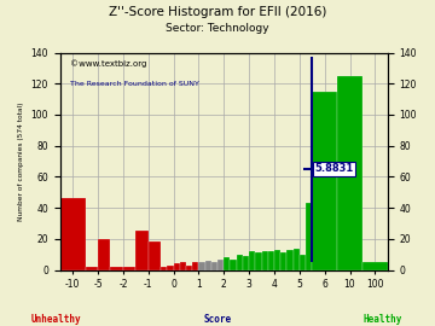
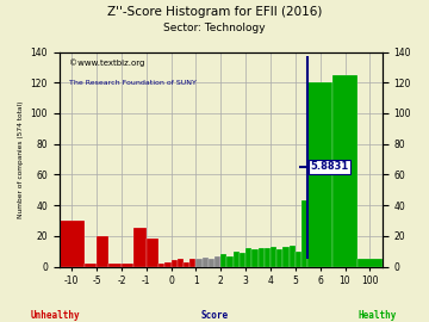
-10: 46 -> 30
6: 115 -> 120
